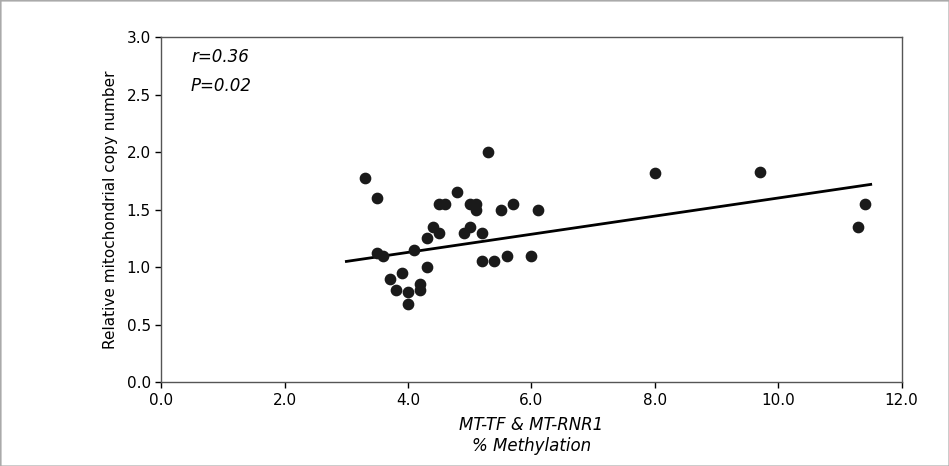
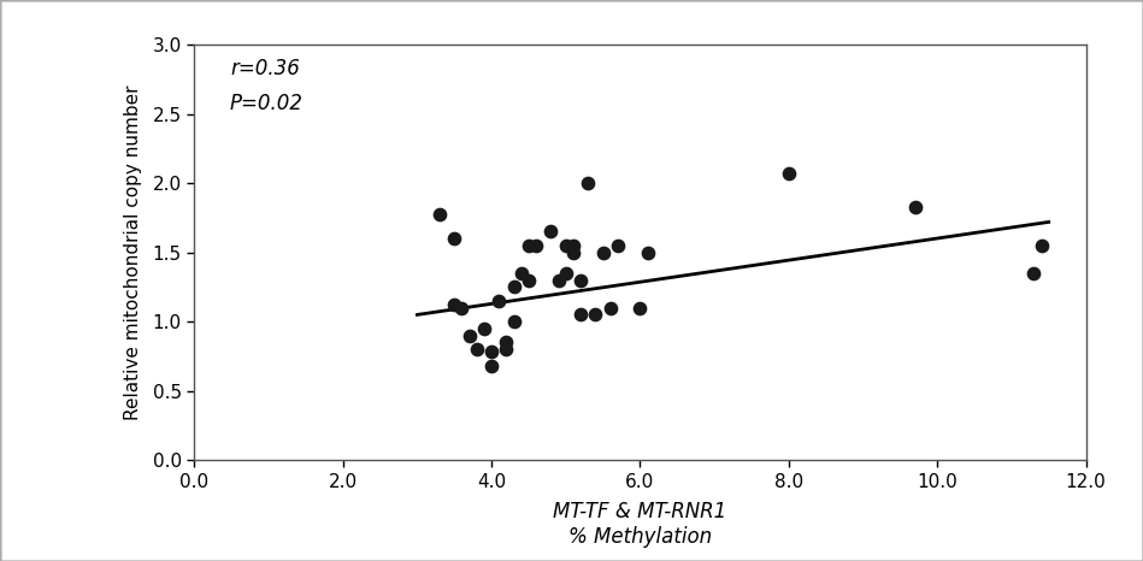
8.0: 1.82 -> 2.07
